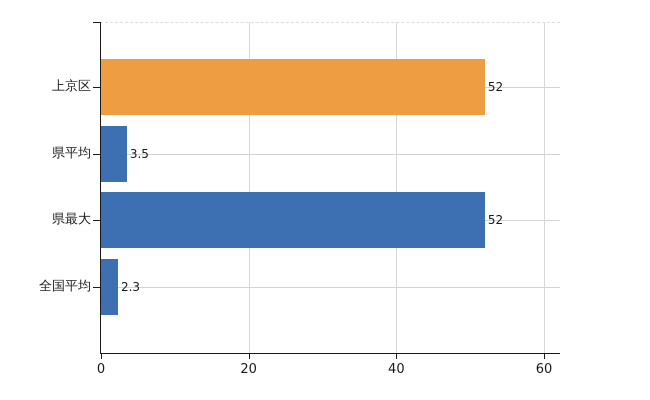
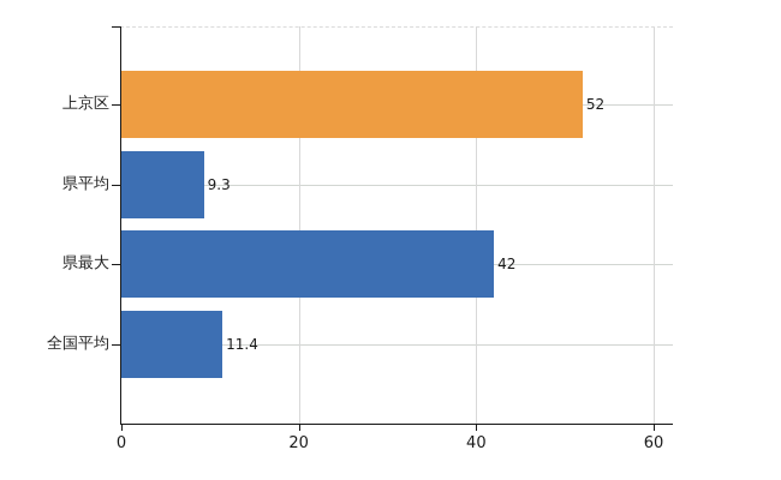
県平均: 3.5 -> 9.3
県最大: 52 -> 42
全国平均: 2.3 -> 11.4
